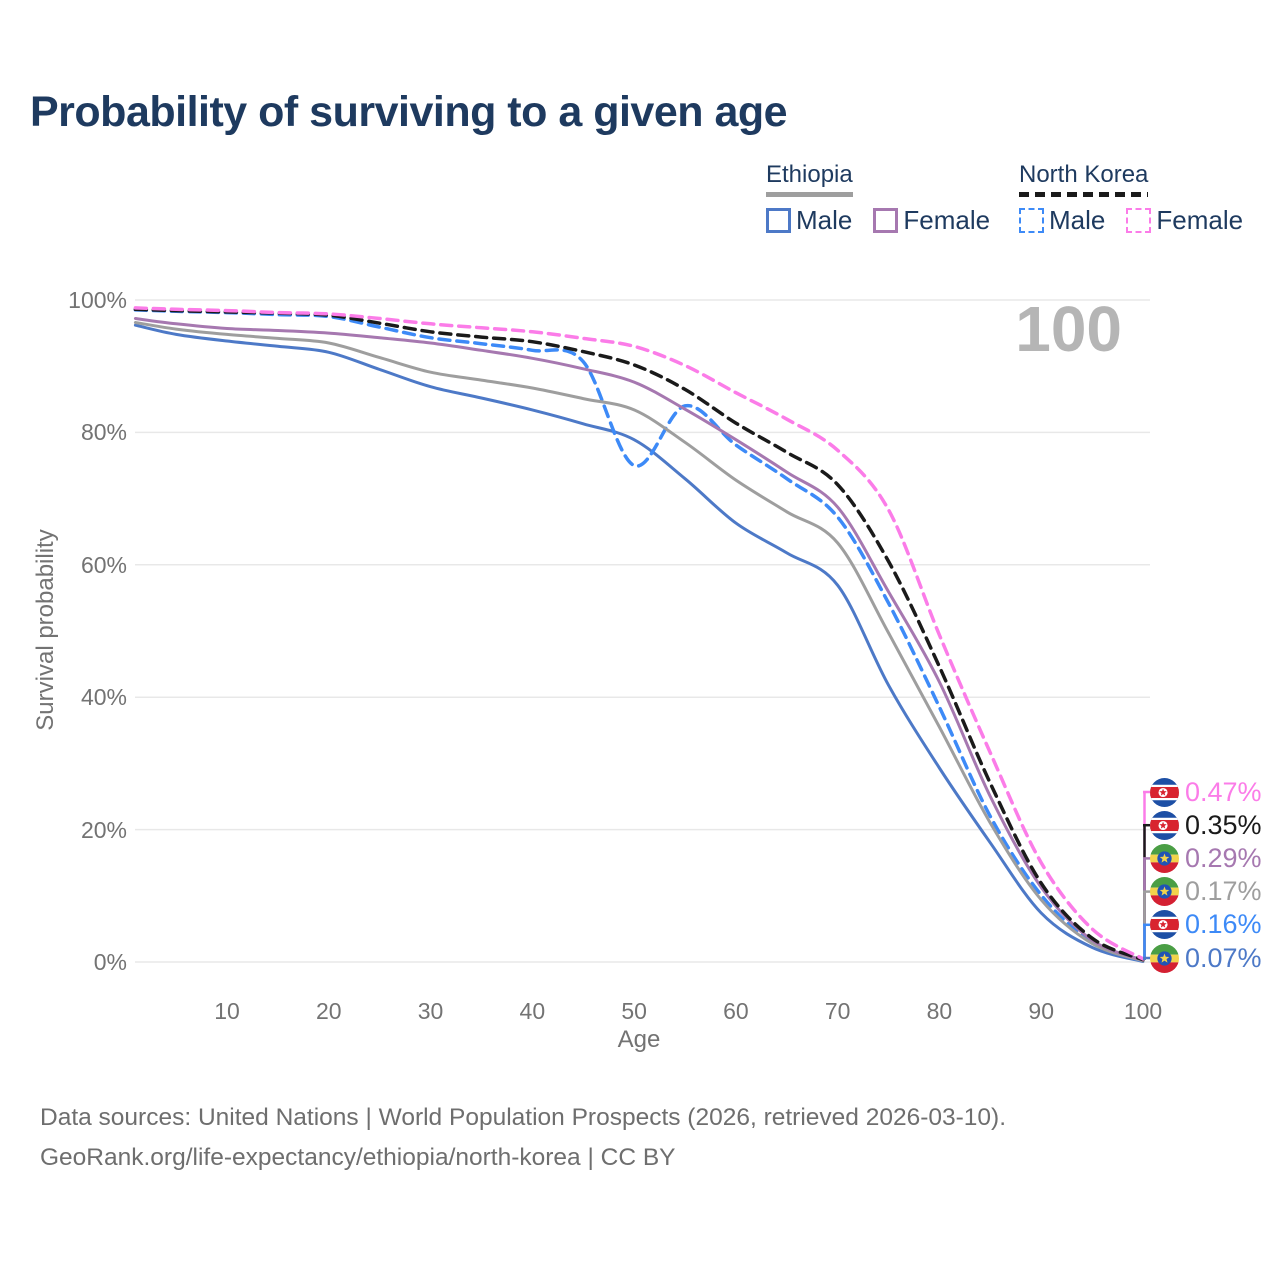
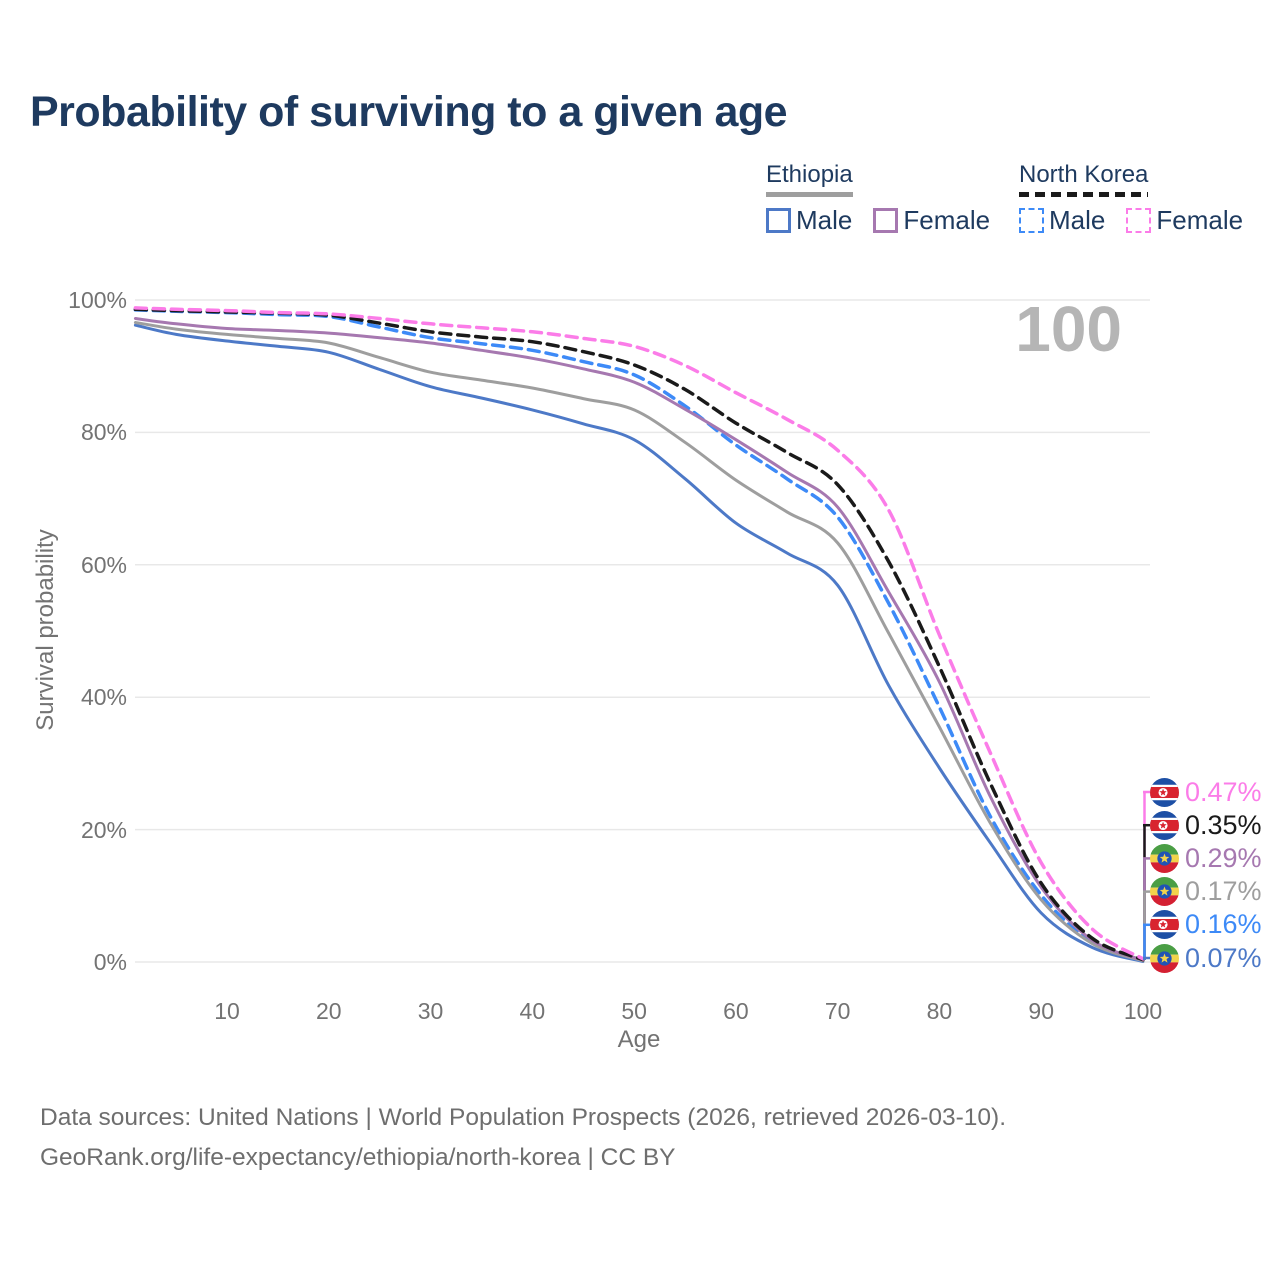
North Korea Male/50: 75% -> 89%
